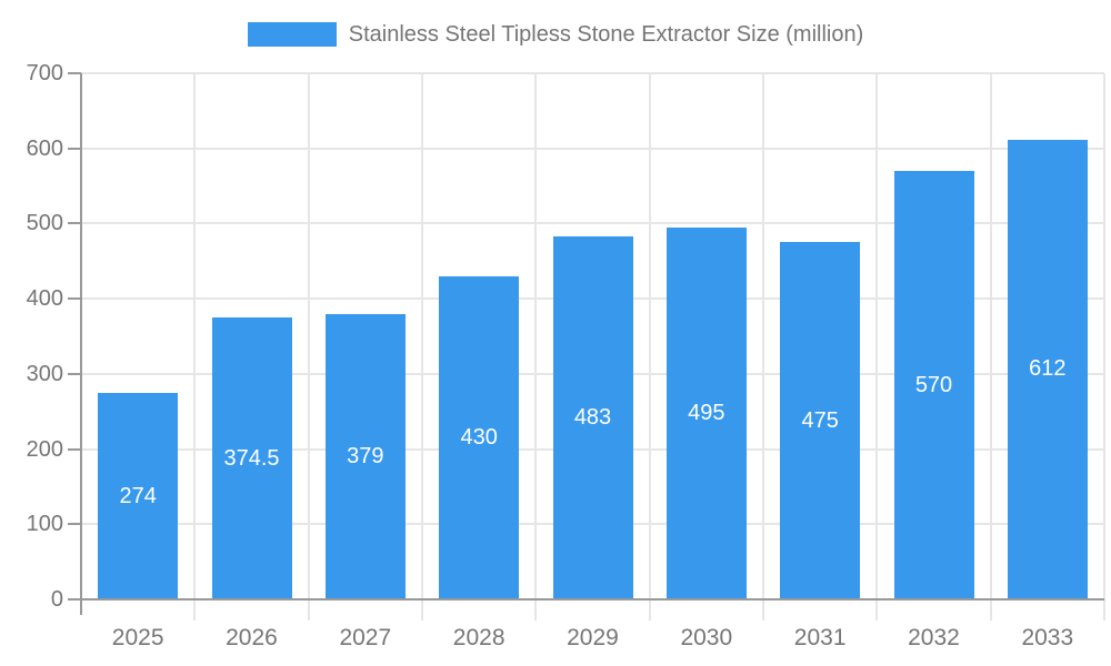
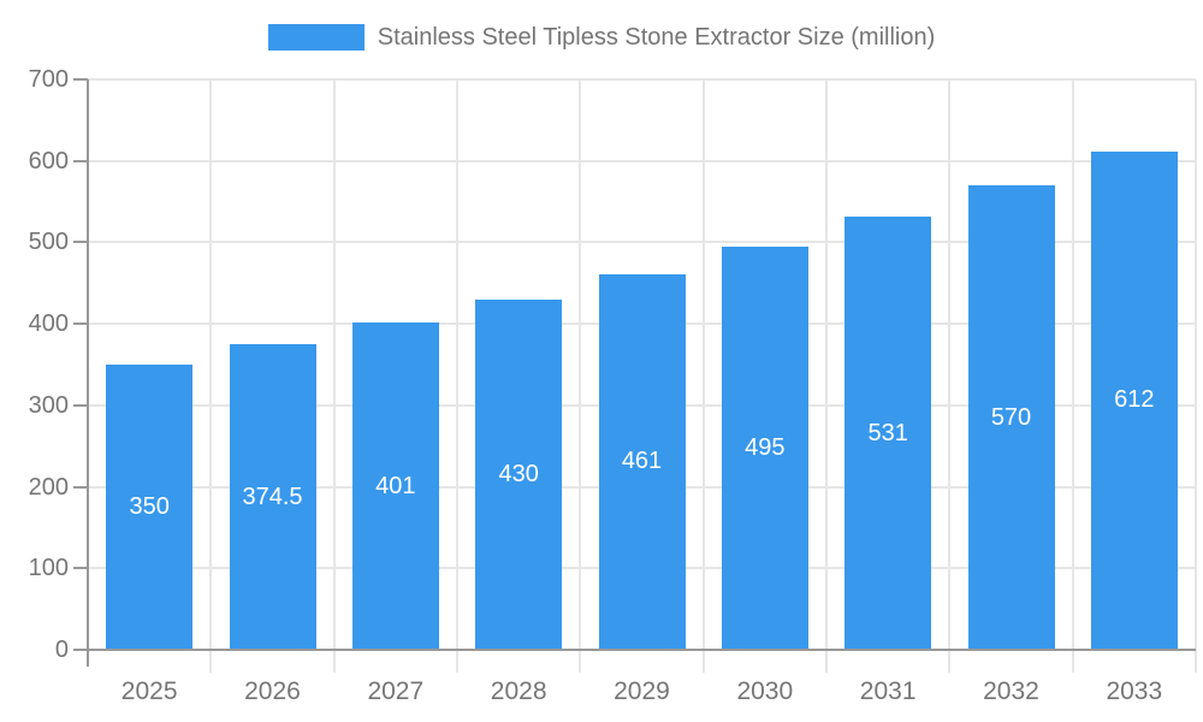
2025: 274 -> 350
2027: 379 -> 401
2029: 483 -> 461
2031: 475 -> 531
